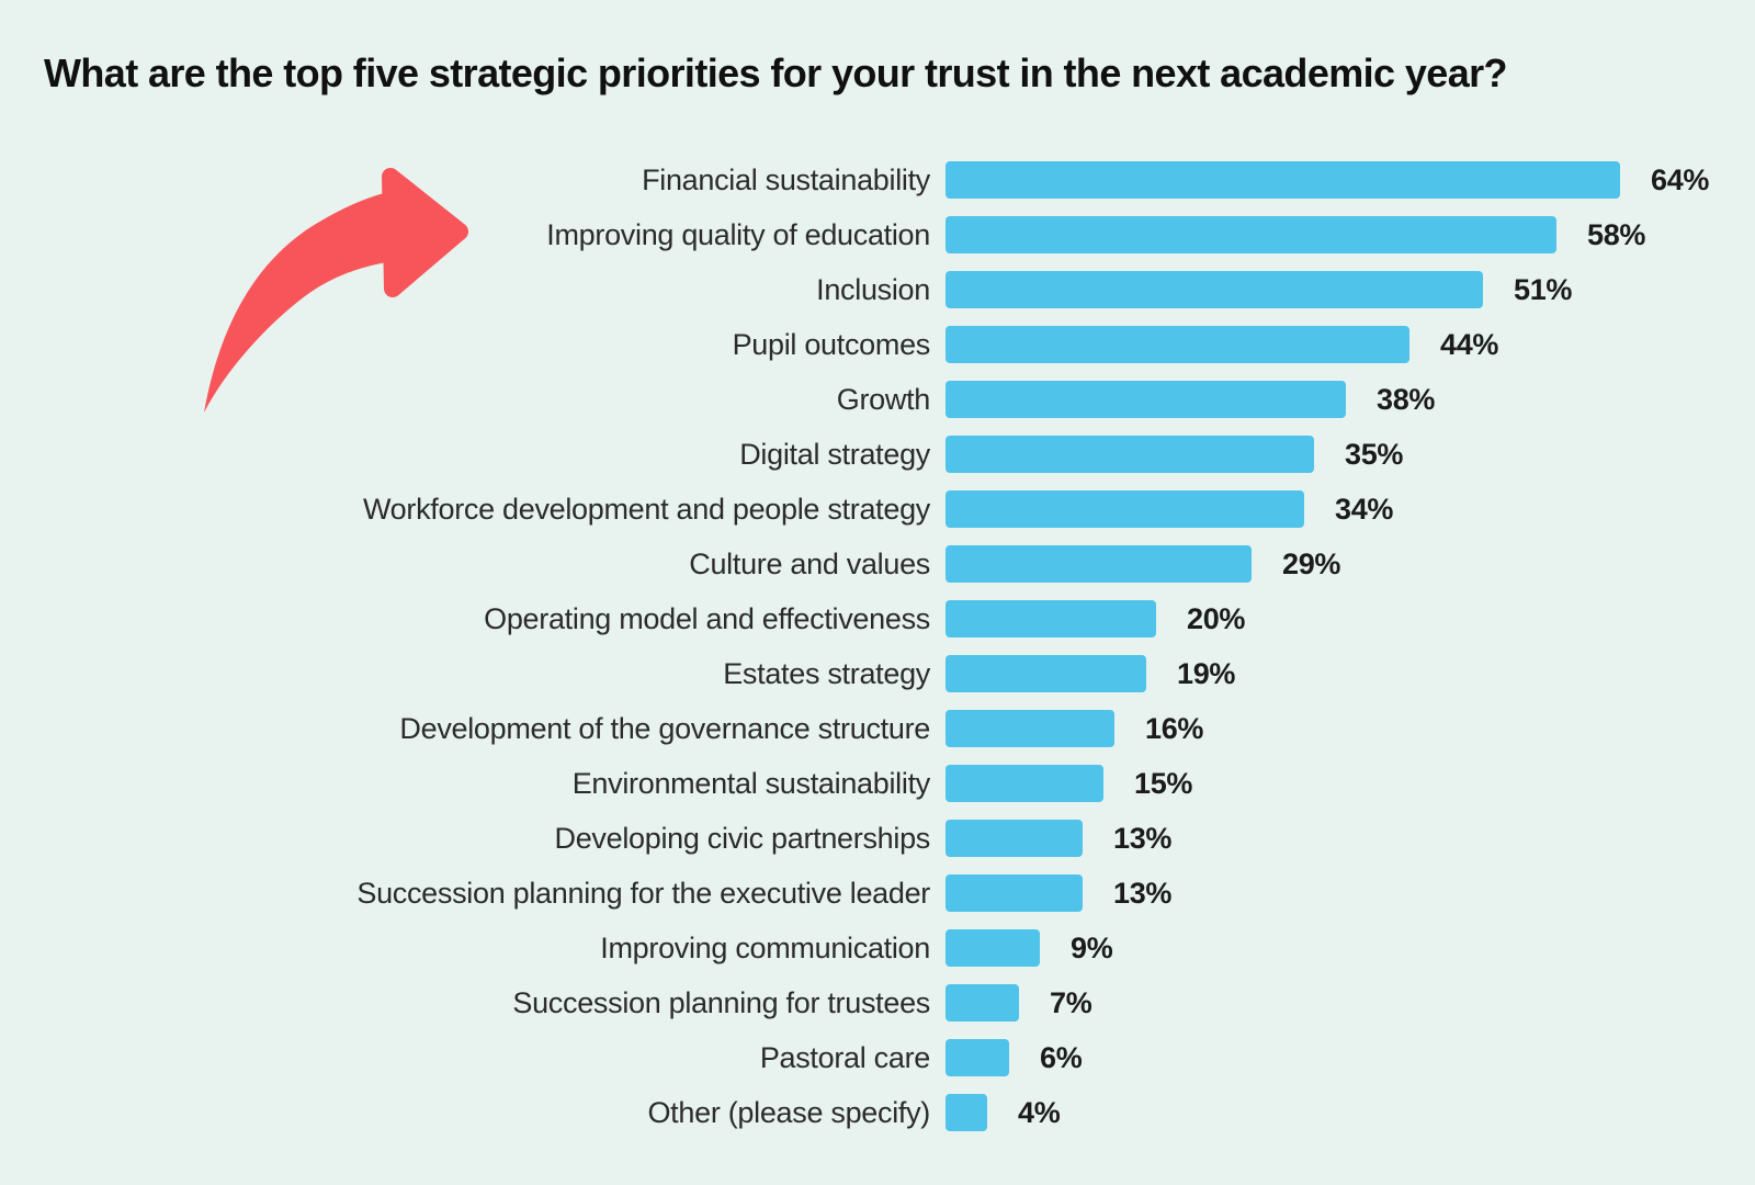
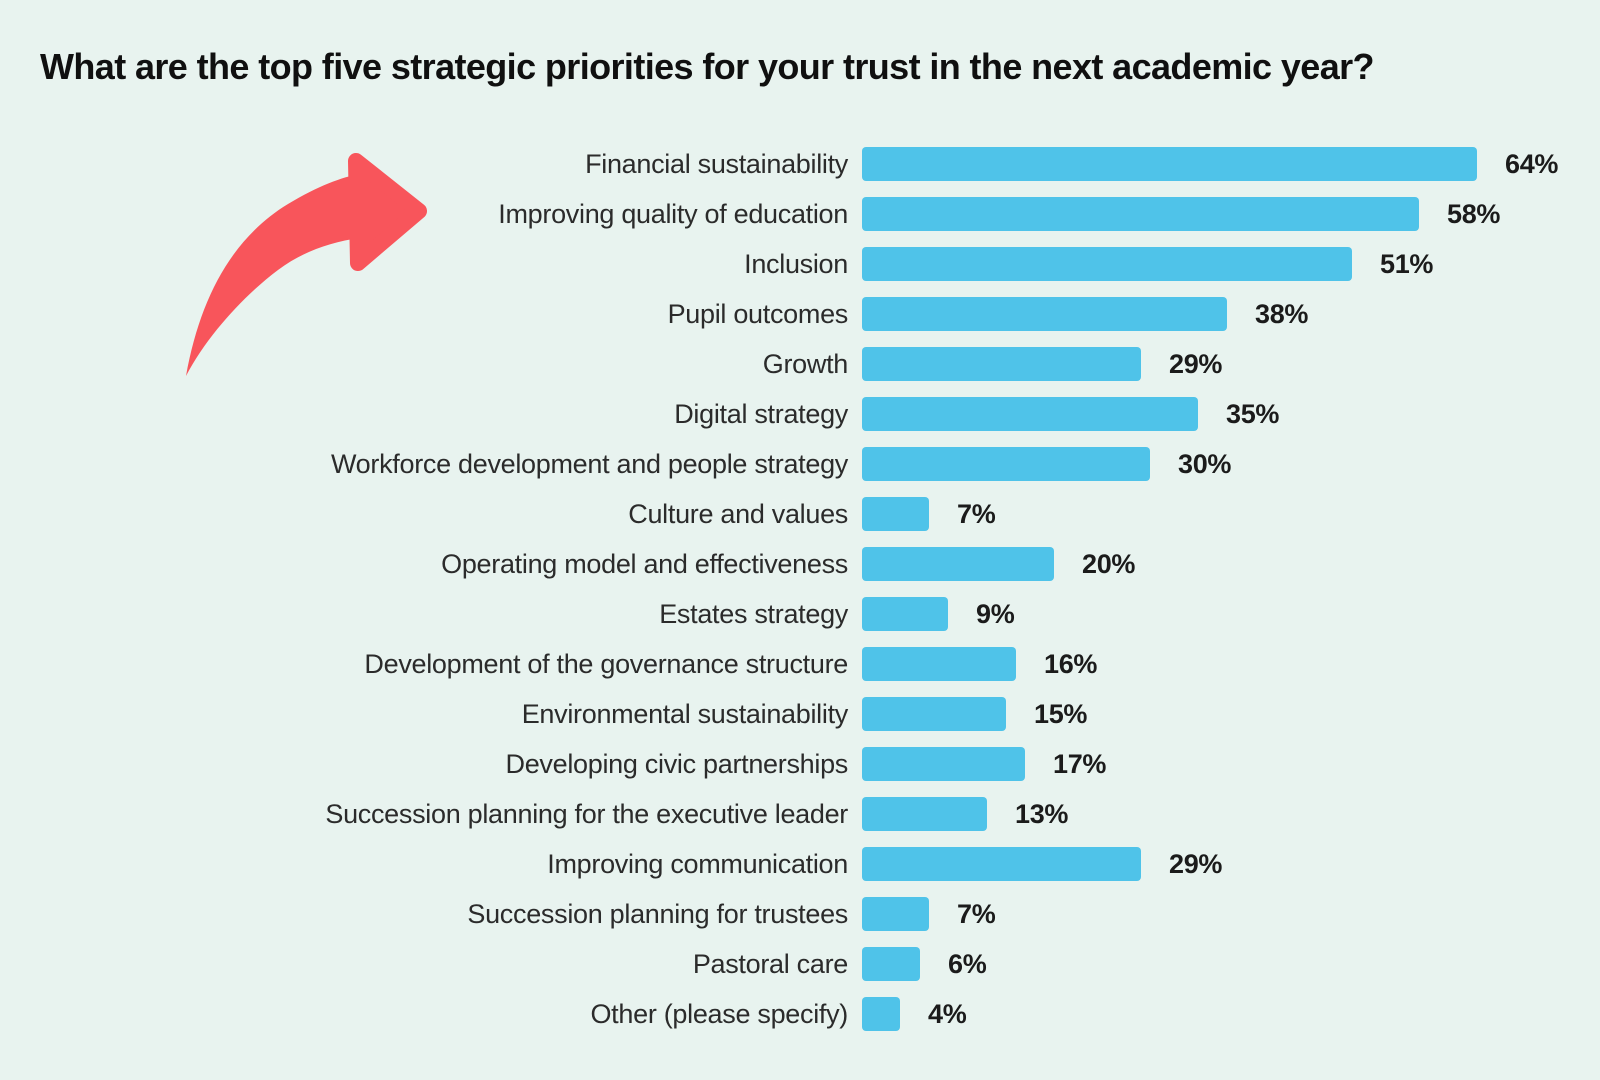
Pupil outcomes: 44% -> 38%
Growth: 38% -> 29%
Workforce development and people strategy: 34% -> 30%
Culture and values: 29% -> 7%
Estates strategy: 19% -> 9%
Developing civic partnerships: 13% -> 17%
Improving communication: 9% -> 29%
